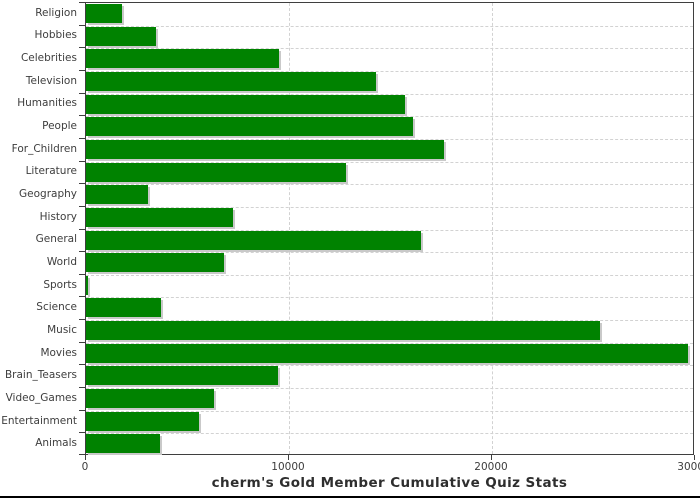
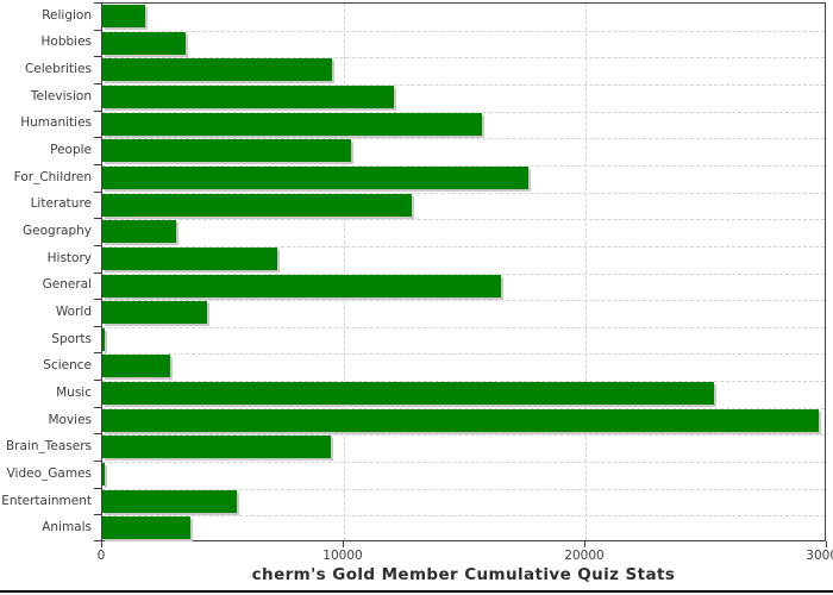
Television: 14300 -> 12000
People: 16100 -> 10300
World: 6800 -> 4400
Science: 3700 -> 2800
Video_Games: 6300 -> 100
